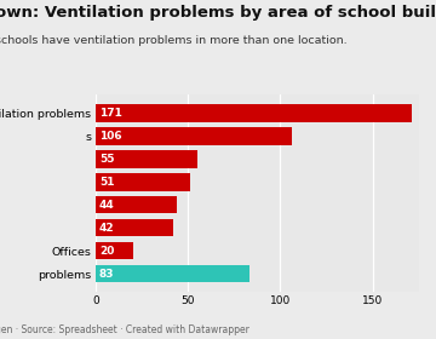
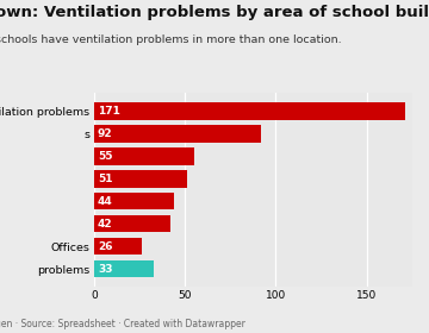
s: 106 -> 92
Offices: 20 -> 26
problems: 83 -> 33
